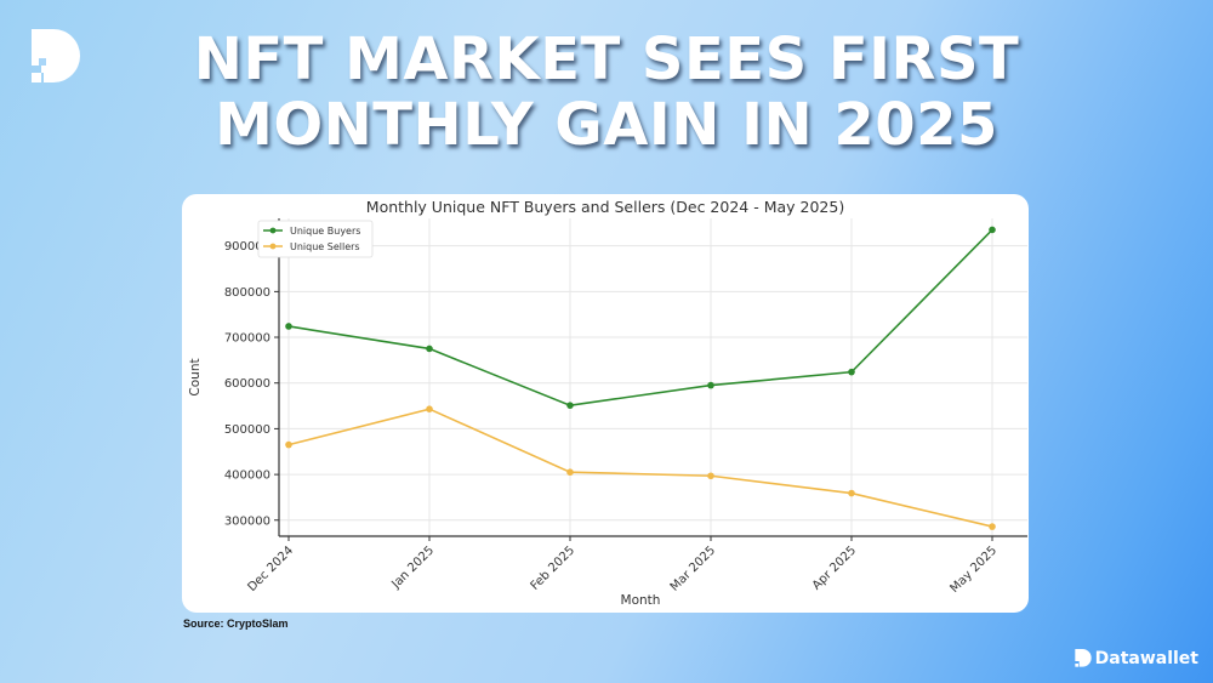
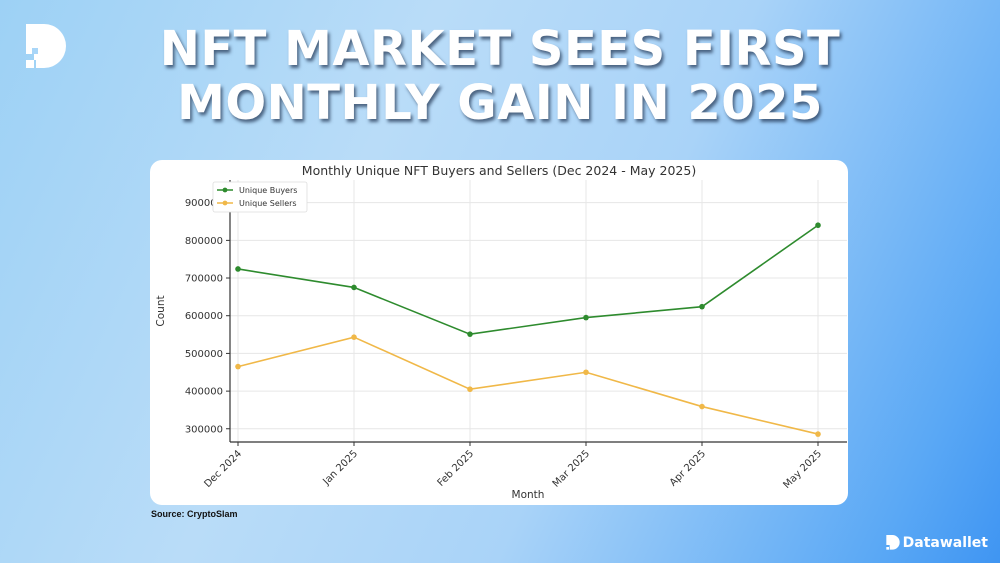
Unique Sellers/Mar 2025: 400000 -> 450000
Unique Buyers/May 2025: 940000 -> 840000
